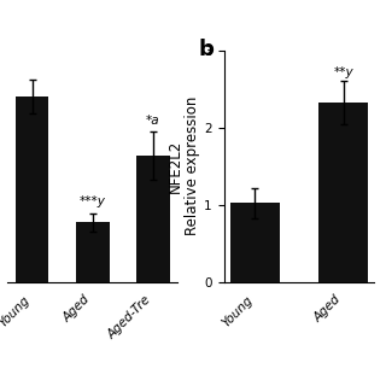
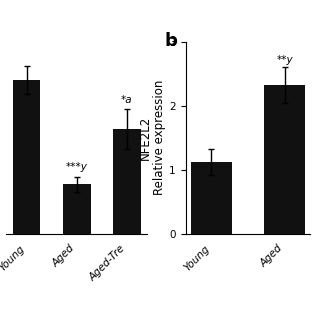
Young: 1.02 -> 1.12
